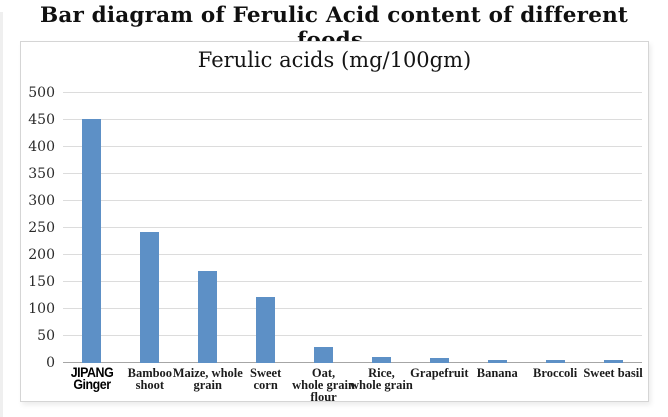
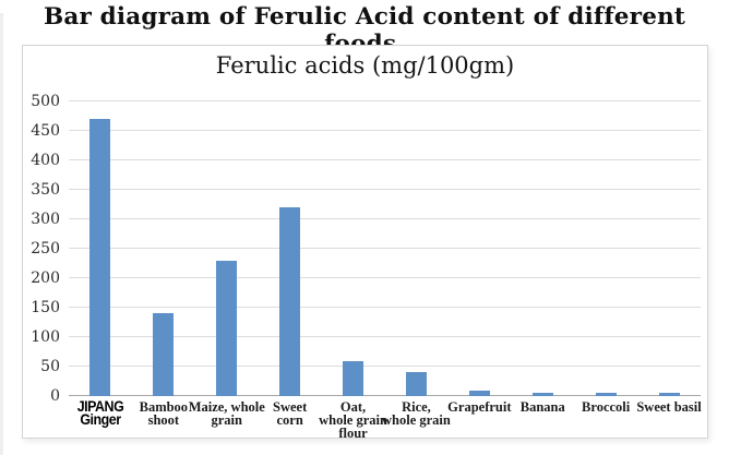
JIPANG Ginger: 450 -> 470
Bamboo shoot: 240 -> 140
Maize, whole grain: 170 -> 230
Sweet corn: 120 -> 320
Oat, whole grain flour: 30 -> 60
Rice, whole grain: 10 -> 40
